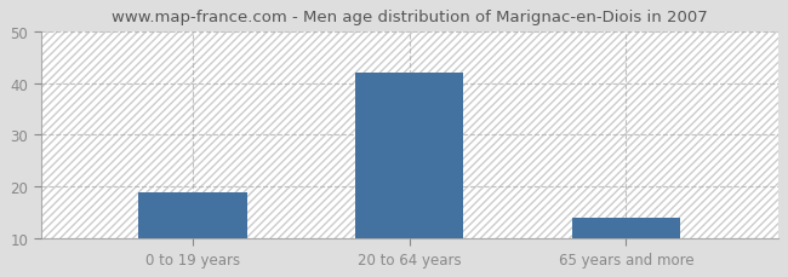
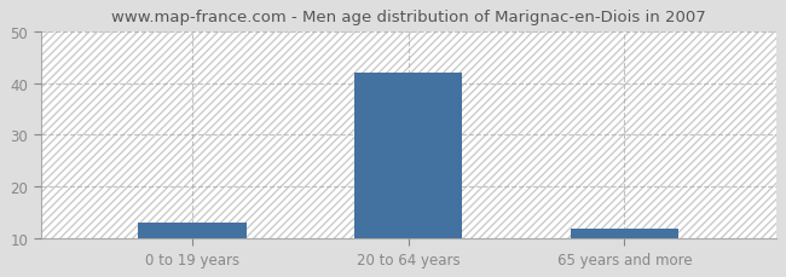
0 to 19 years: 19 -> 13
65 years and more: 14 -> 12
